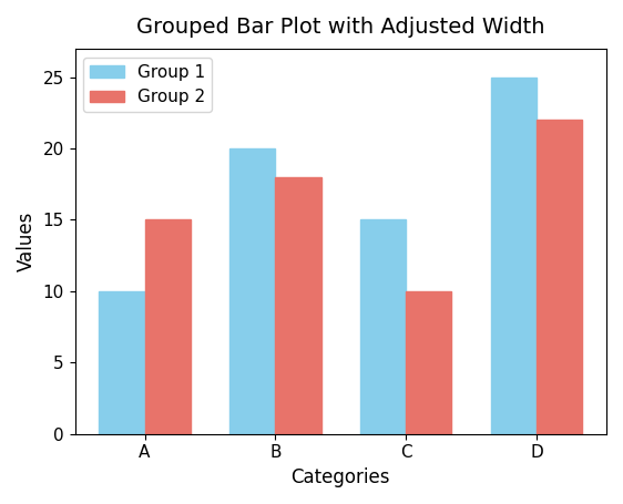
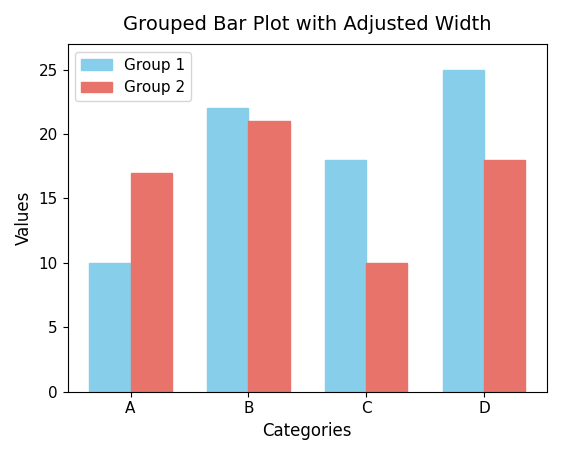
Group 2/A: 15 -> 17
Group 1/B: 20 -> 22
Group 2/B: 18 -> 21
Group 1/C: 15 -> 18
Group 2/D: 22 -> 18
